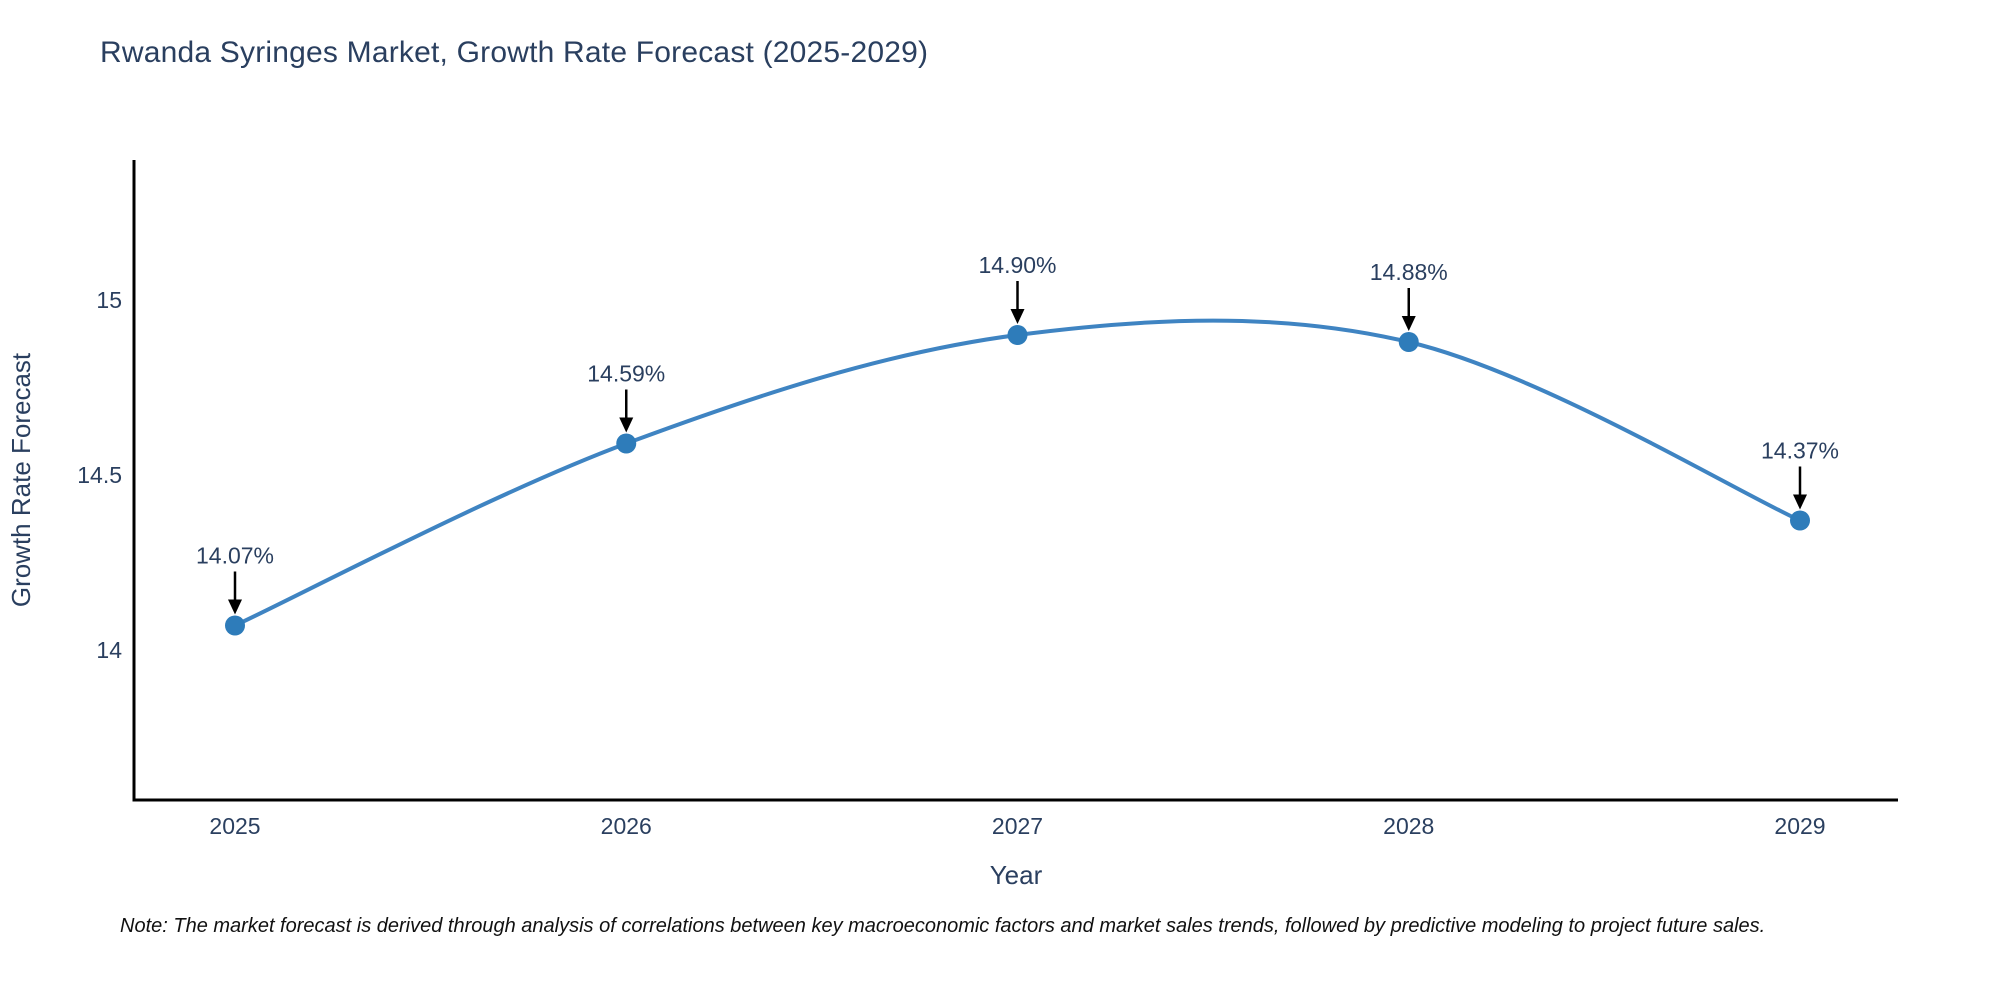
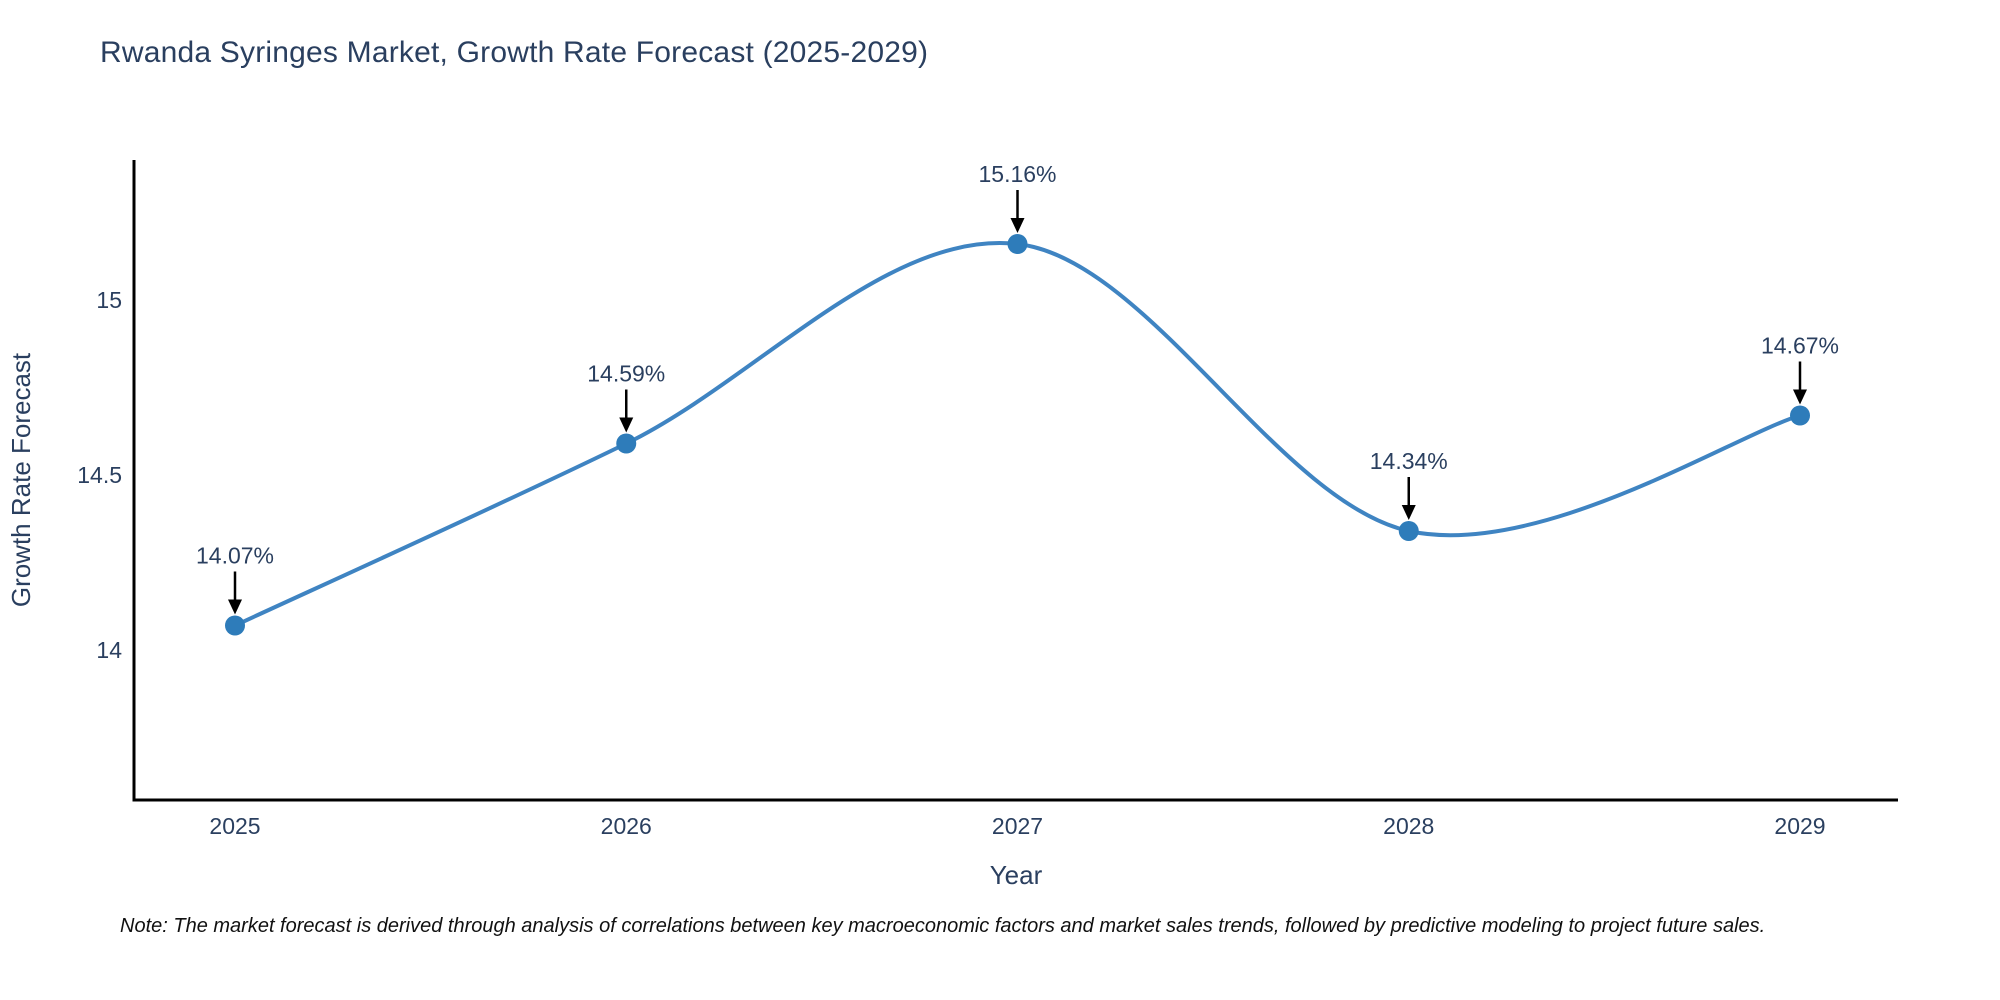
2027: 14.90% -> 15.16%
2028: 14.88% -> 14.34%
2029: 14.37% -> 14.67%
